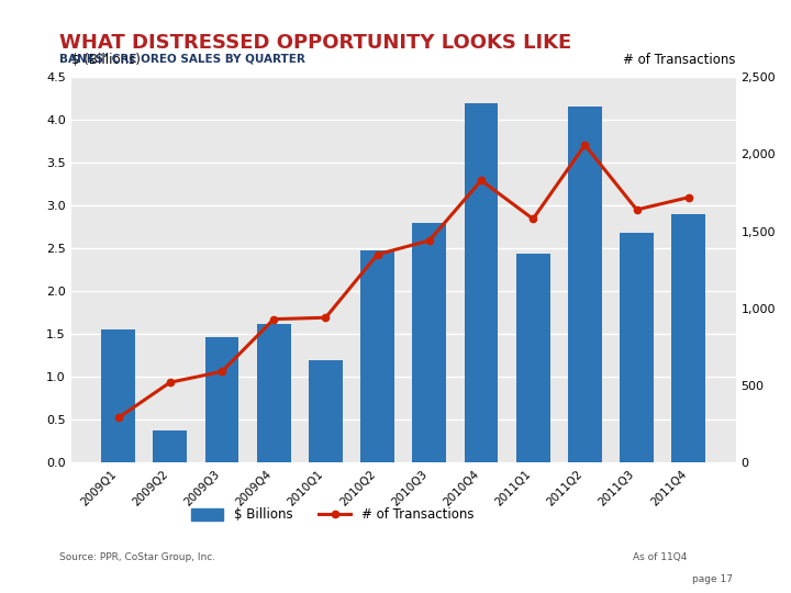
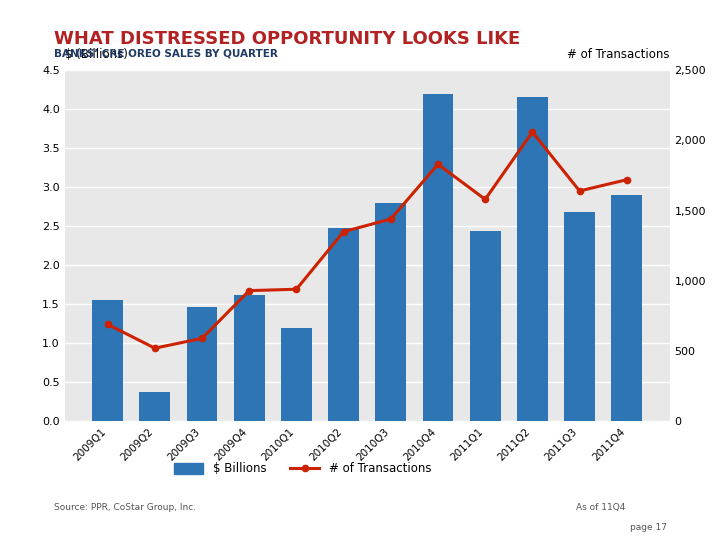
# of Transactions/2009Q1: 290 -> 690
